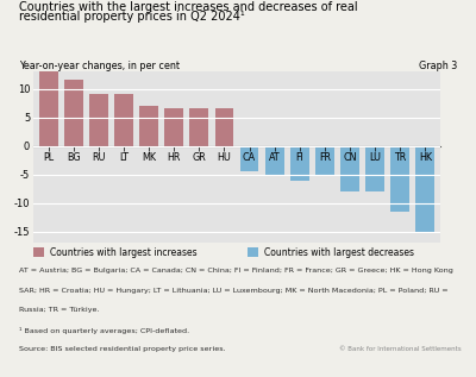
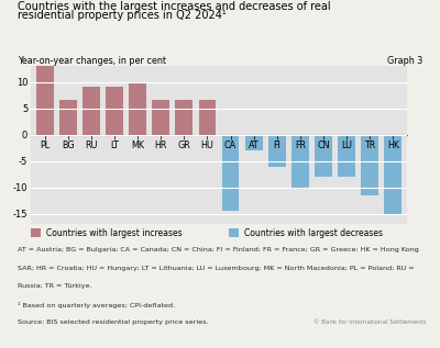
BG: 11.5 -> 6.5
MK: 7.0 -> 10.0
CA: -4.5 -> -14.5
AT: -5.0 -> -3.0
FR: -5.0 -> -10.0
